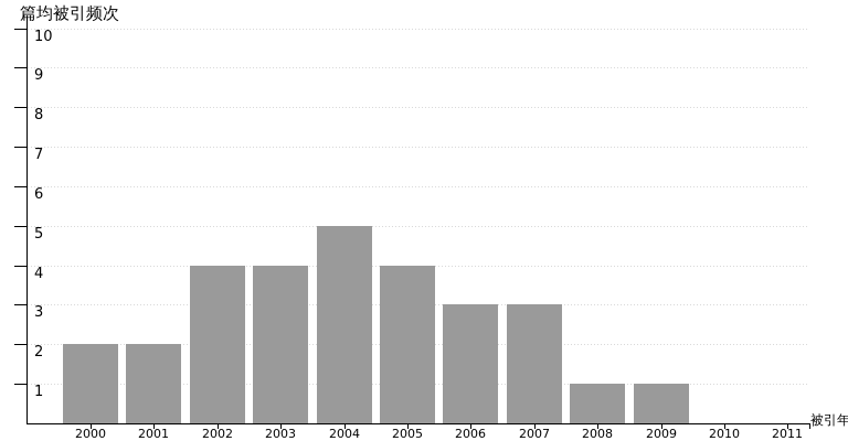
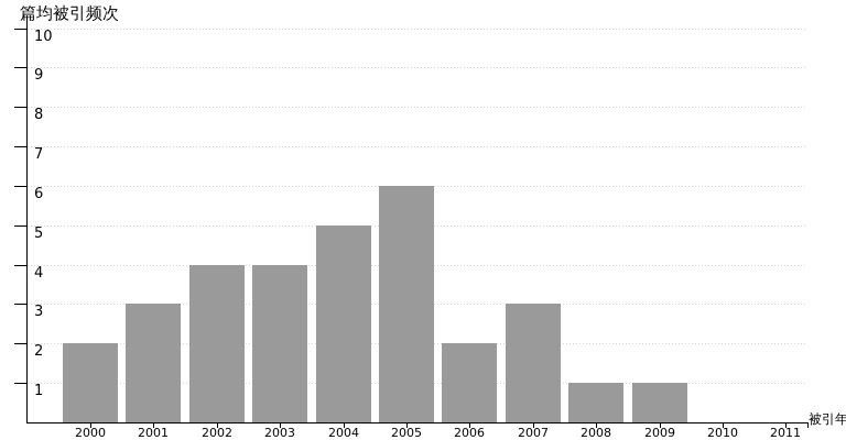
2001: 2 -> 3
2005: 4 -> 6
2006: 3 -> 2
